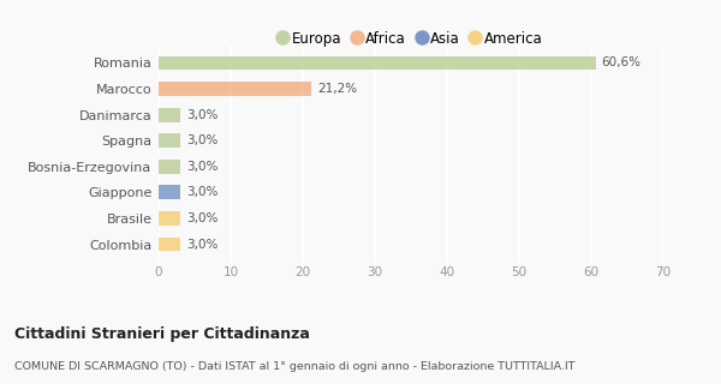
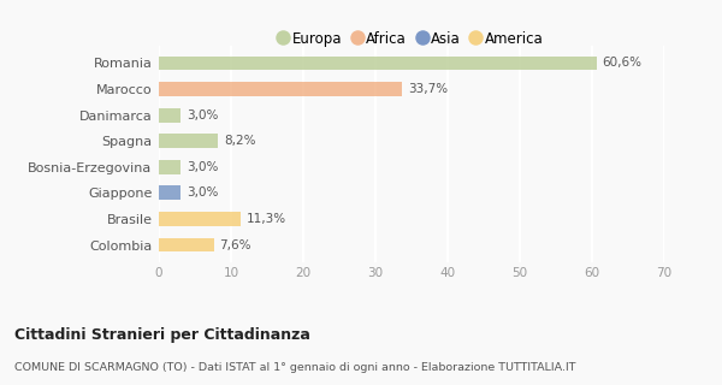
Marocco: 21,2% -> 33,7%
Spagna: 3,0% -> 8,2%
Brasile: 3,0% -> 11,3%
Colombia: 3,0% -> 7,6%
